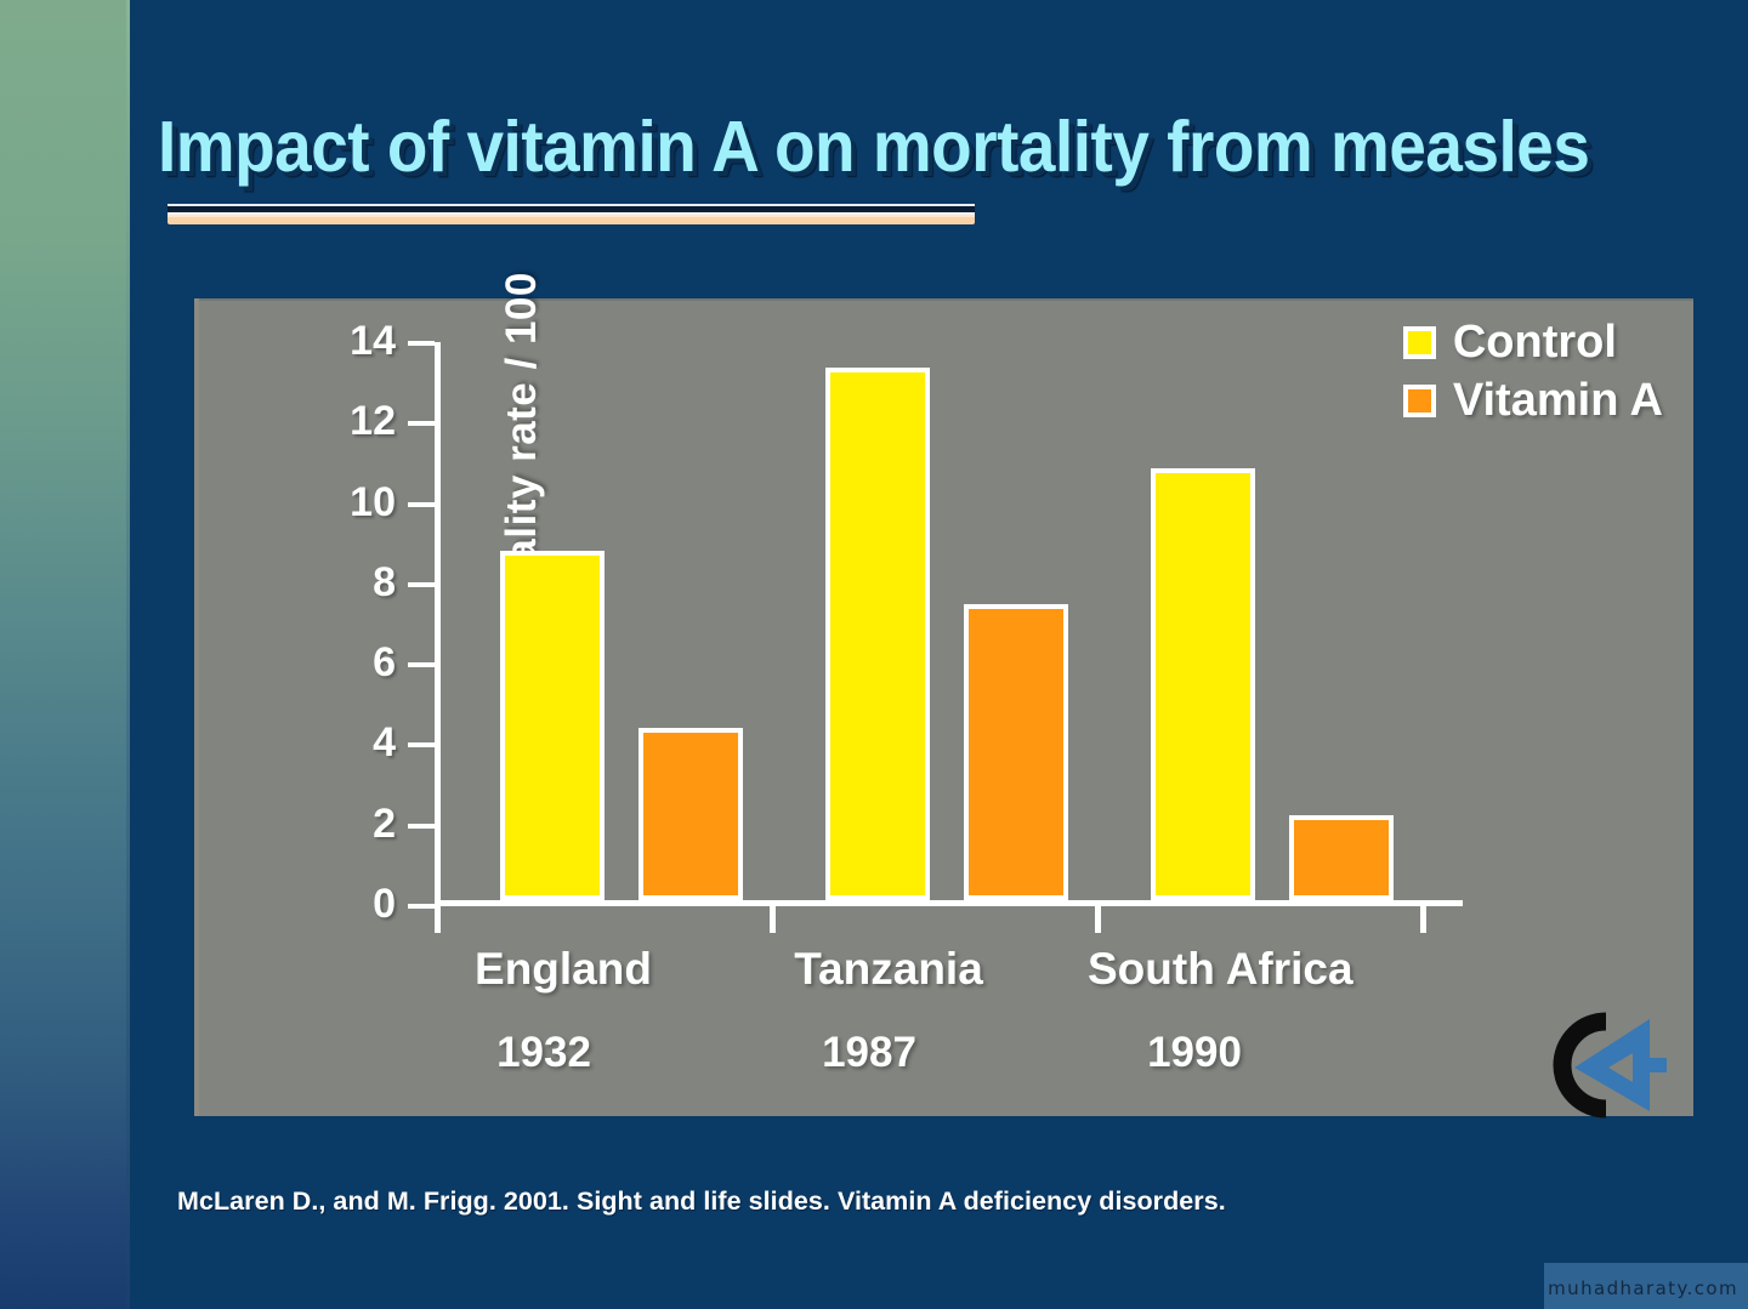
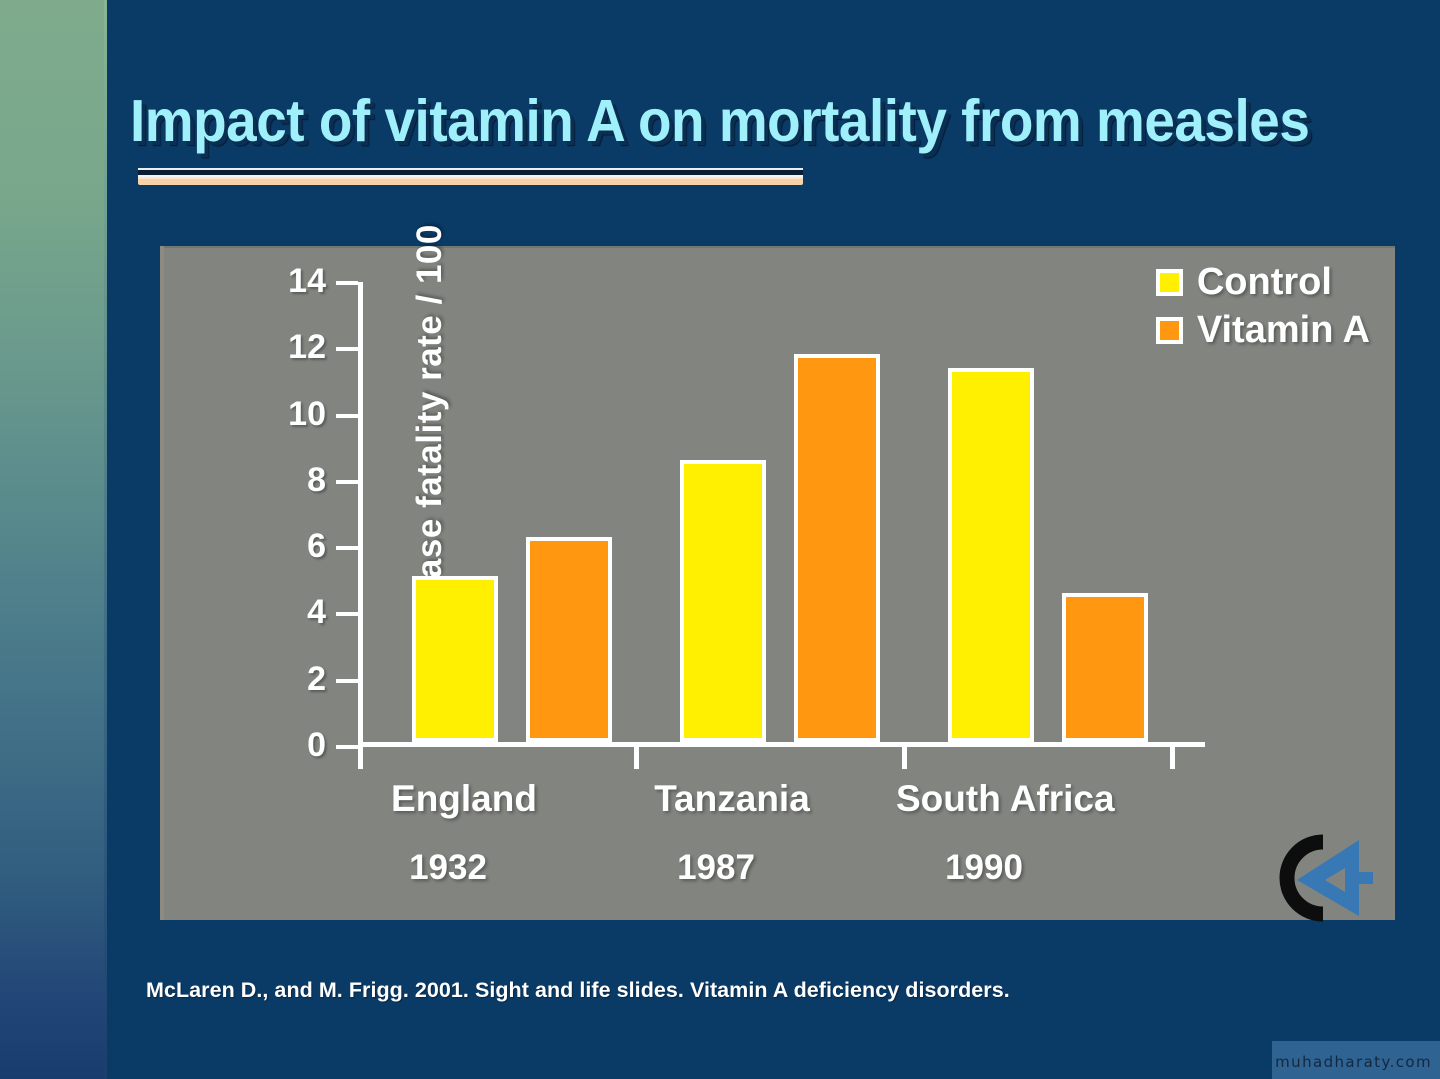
Control/England: 8.7 -> 5.0
Vitamin A/England: 4.3 -> 6.2
Control/Tanzania: 13.2 -> 8.5
Vitamin A/Tanzania: 7.3 -> 11.7
Control/South Africa: 10.8 -> 11.3
Vitamin A/South Africa: 2.1 -> 4.5
